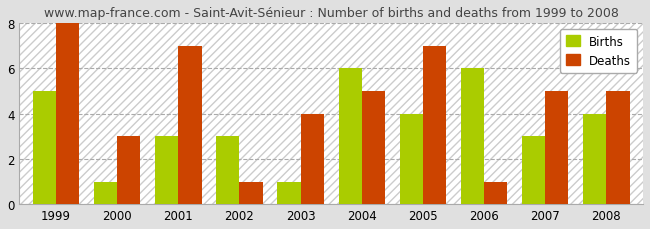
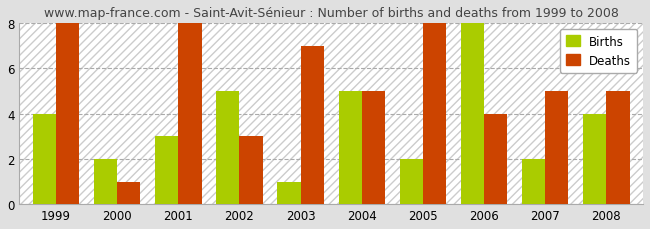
Births/1999: 5 -> 4
Births/2000: 1 -> 2
Deaths/2000: 3 -> 1
Deaths/2001: 7 -> 8
Births/2002: 3 -> 5
Deaths/2002: 1 -> 3
Deaths/2003: 4 -> 7
Births/2004: 6 -> 5
Births/2005: 4 -> 2
Deaths/2005: 7 -> 8
Births/2006: 6 -> 8
Deaths/2006: 1 -> 4
Births/2007: 3 -> 2
